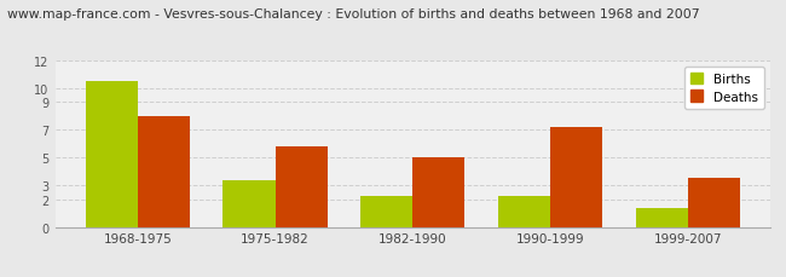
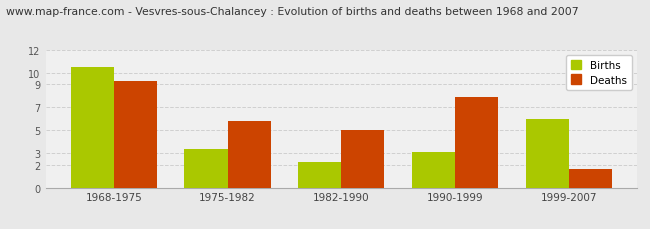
Deaths/1968-1975: 8.0 -> 9.3
Births/1990-1999: 2.2 -> 3.1
Deaths/1990-1999: 7.2 -> 7.9
Births/1999-2007: 1.4 -> 6.0
Deaths/1999-2007: 3.5 -> 1.6
